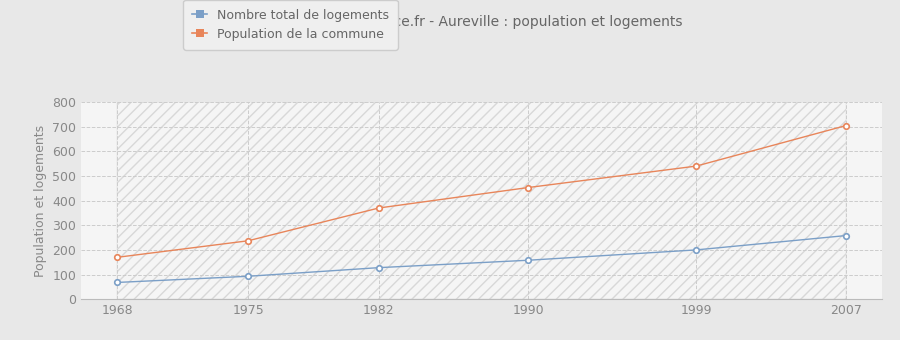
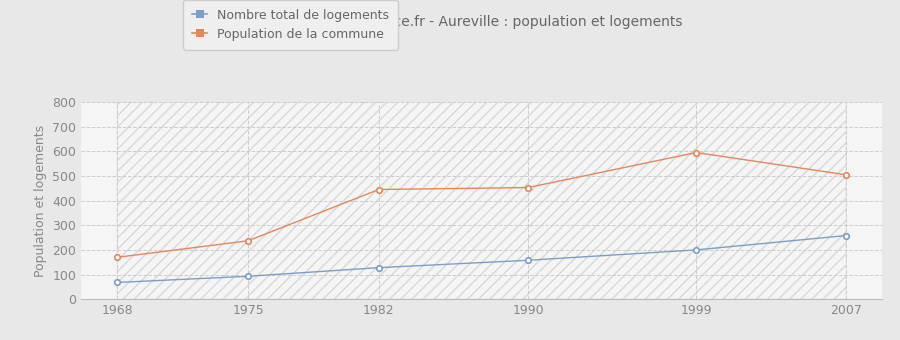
Population de la commune/1982: 370 -> 445
Population de la commune/1999: 540 -> 595
Population de la commune/2007: 704 -> 505
